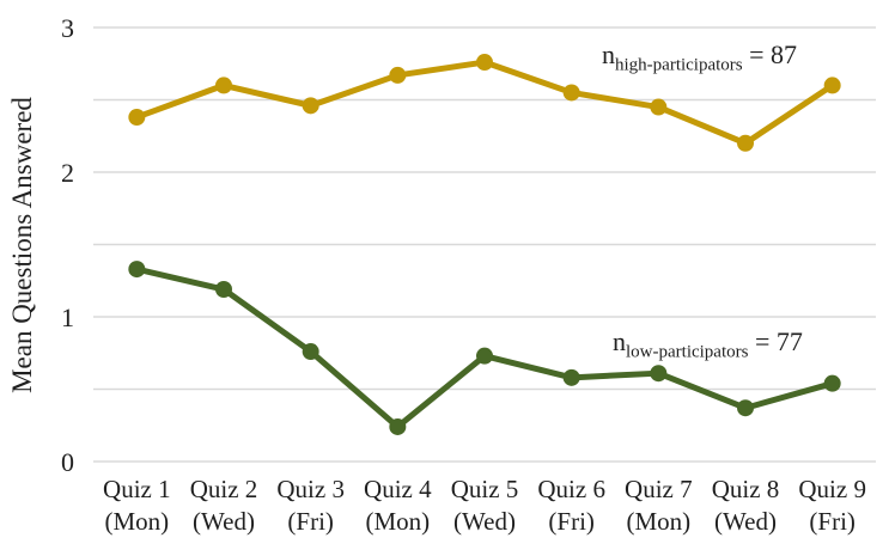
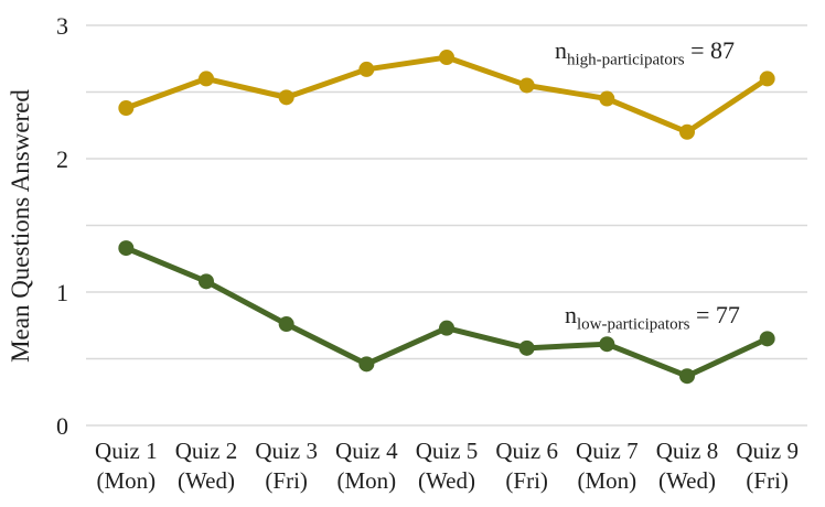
low-participators/Quiz 2: 1.19 -> 1.08
low-participators/Quiz 4: 0.24 -> 0.46
low-participators/Quiz 9: 0.54 -> 0.65
